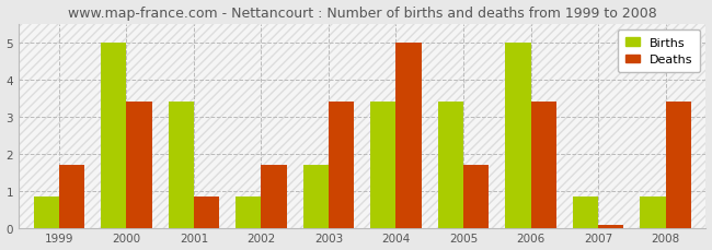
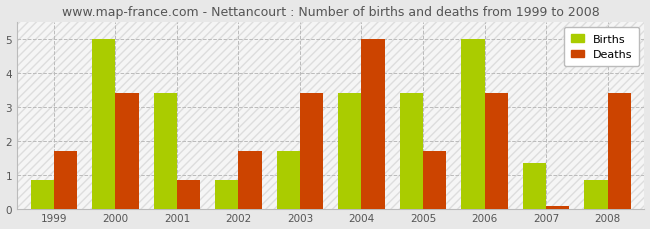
Births/2007: 0.83 -> 1.35
